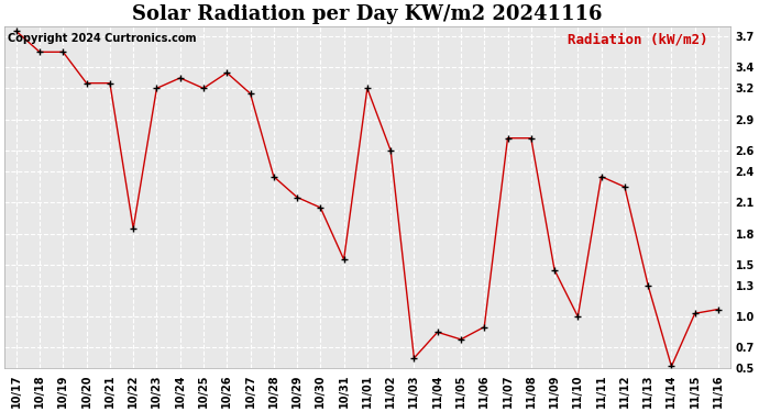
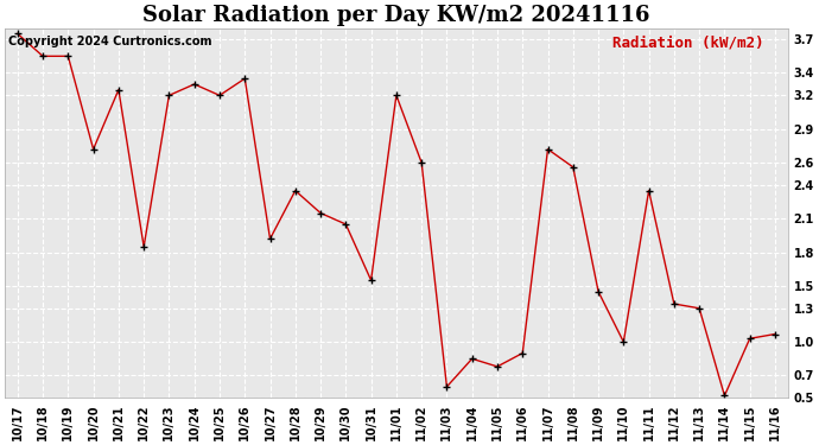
10/20: 3.25 -> 2.72
10/27: 3.15 -> 1.92
11/08: 2.72 -> 2.56
11/12: 2.25 -> 1.34
